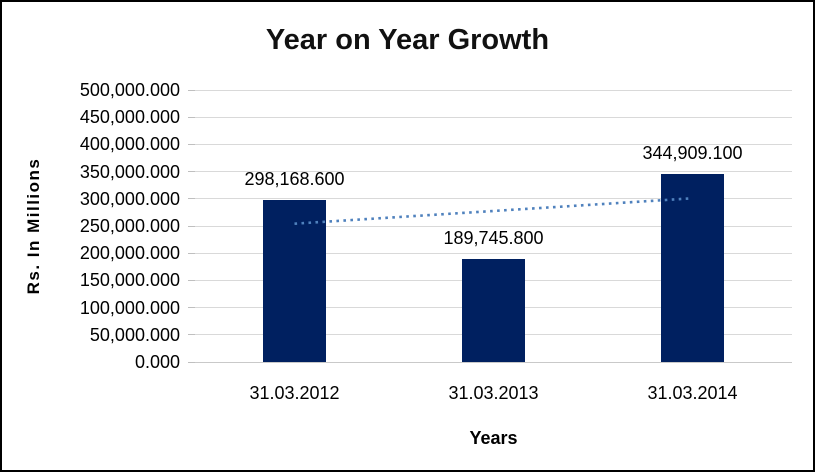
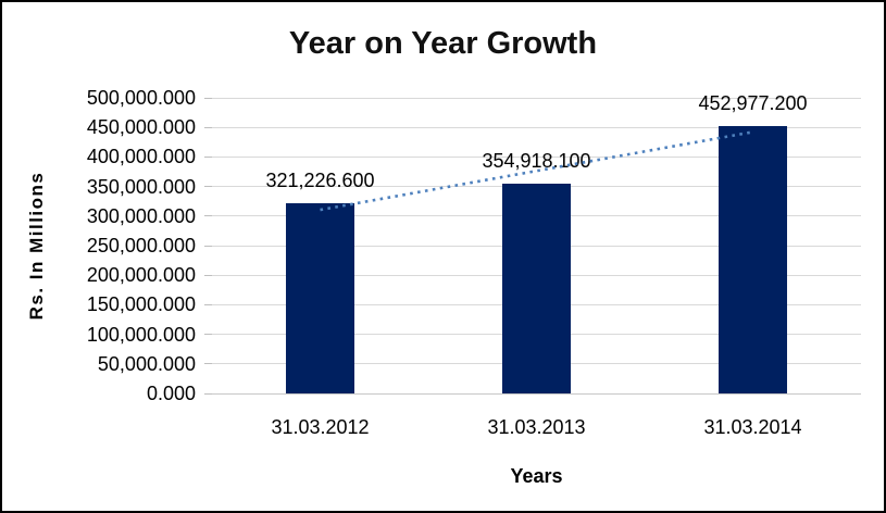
31.03.2012: 298,168.600 -> 321,226.600
31.03.2013: 189,745.800 -> 354,918.100
31.03.2014: 344,909.100 -> 452,977.200
